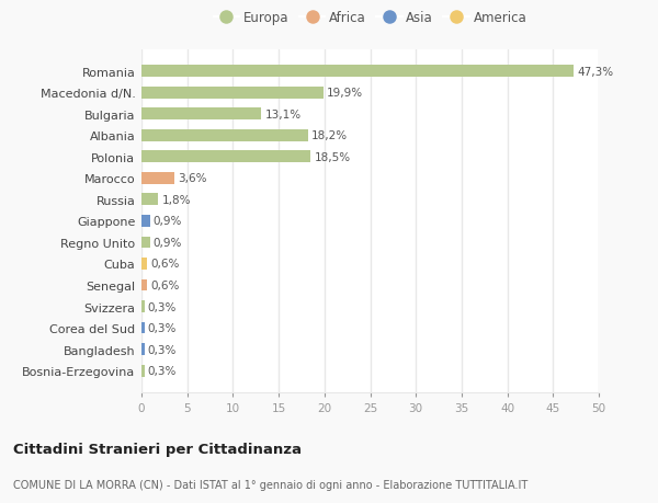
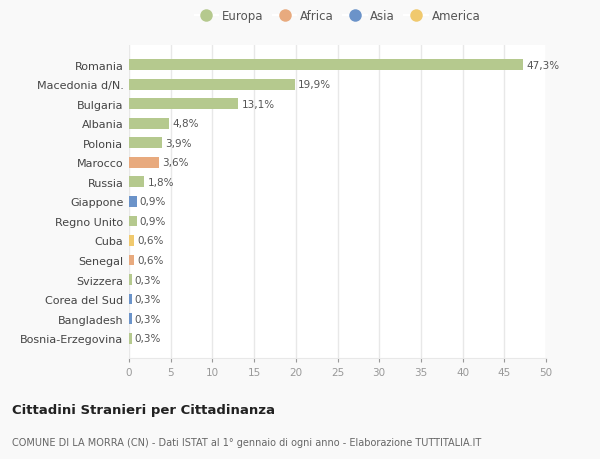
Albania: 18,2% -> 4,8%
Polonia: 18,5% -> 3,9%
